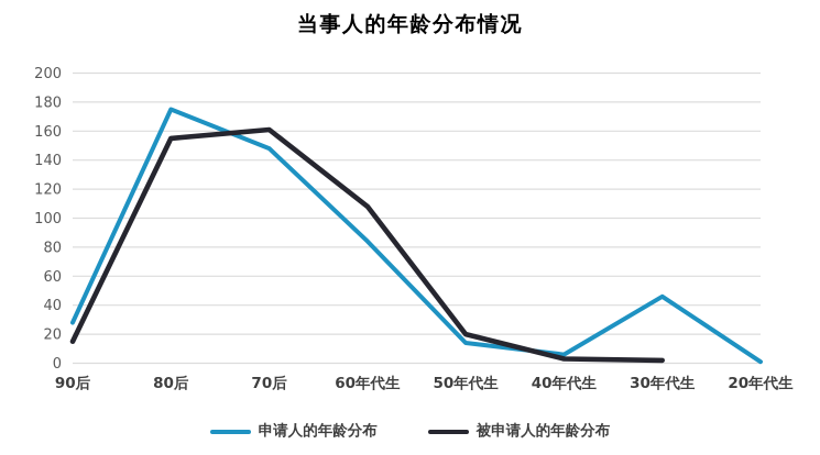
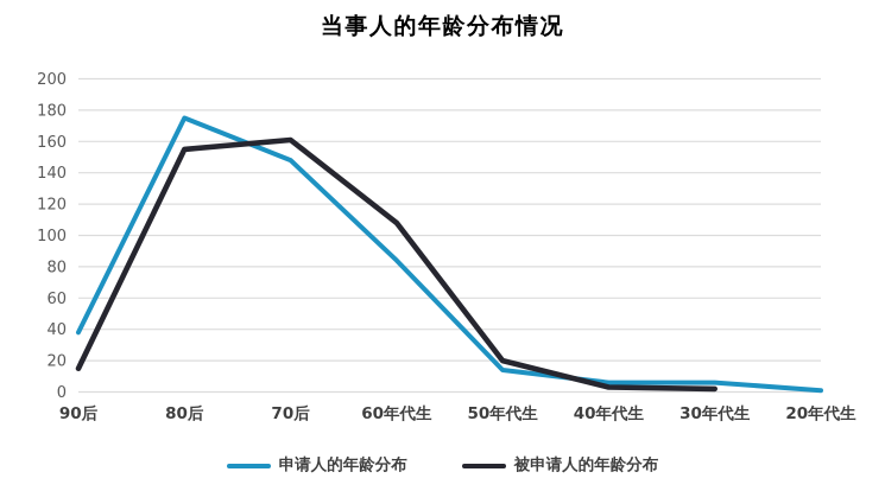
申请人的年龄分布/90后: 28 -> 38
申请人的年龄分布/30年代生: 46 -> 6
